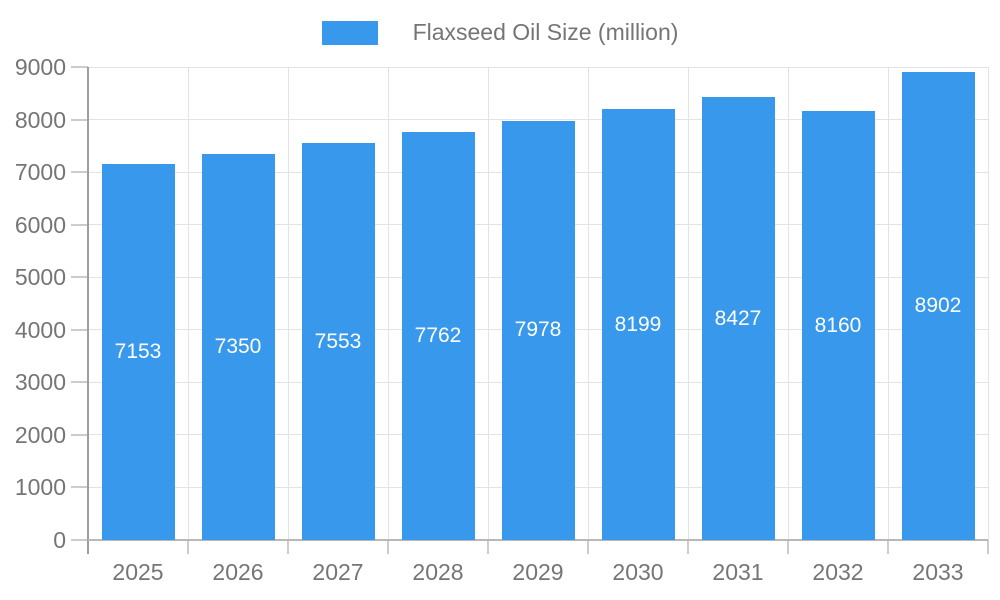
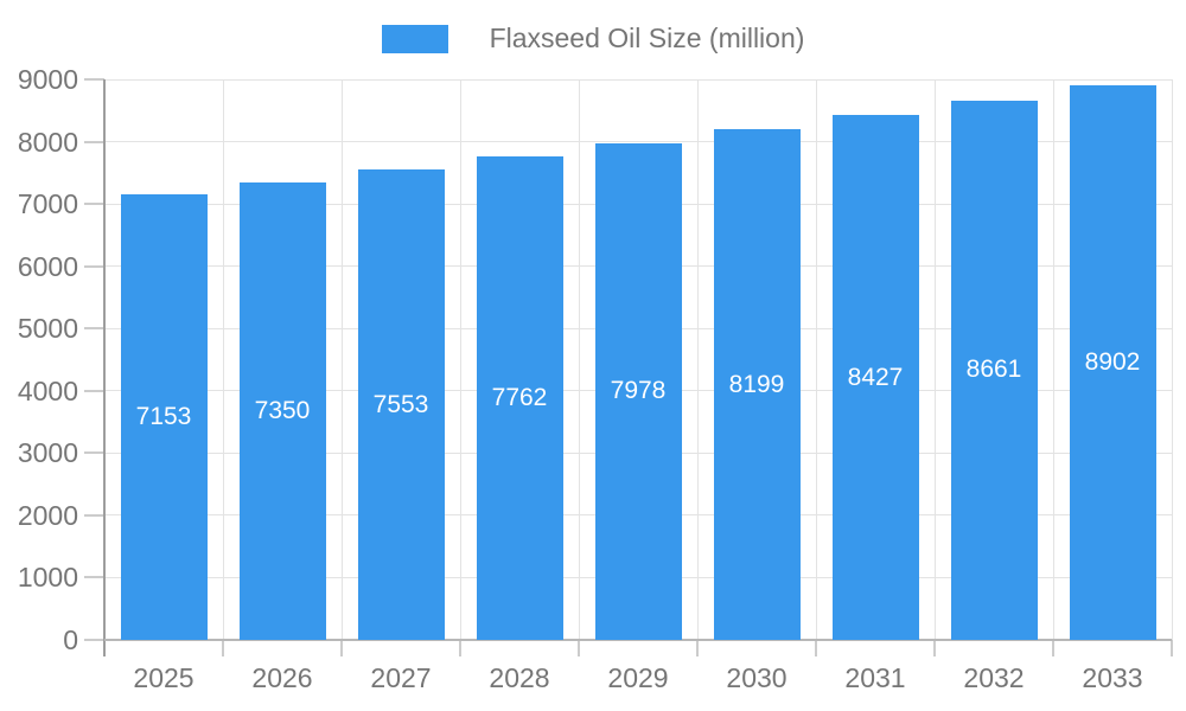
2032: 8160 -> 8661
